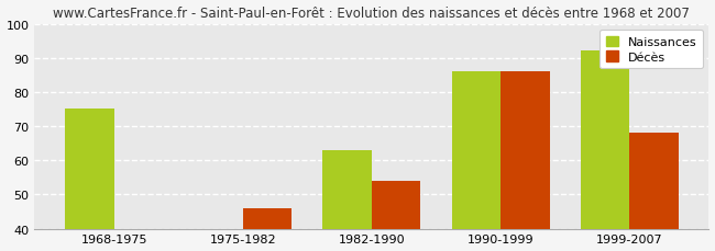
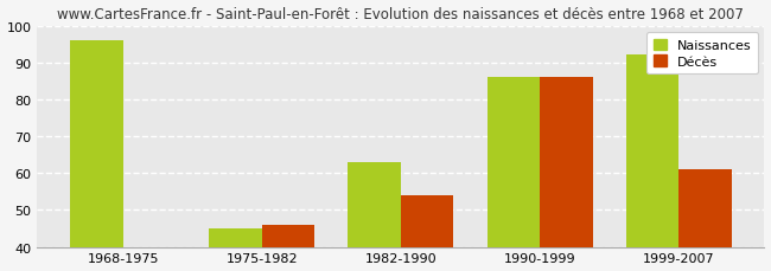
Naissances/1968-1975: 75 -> 96
Naissances/1975-1982: 40 -> 45
Décès/1999-2007: 68 -> 61
